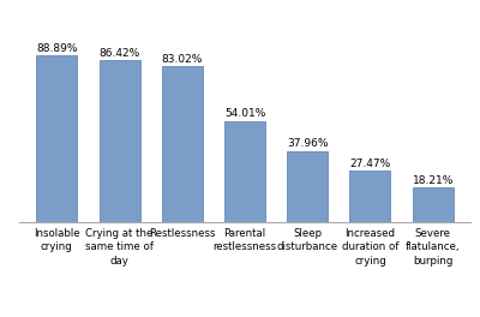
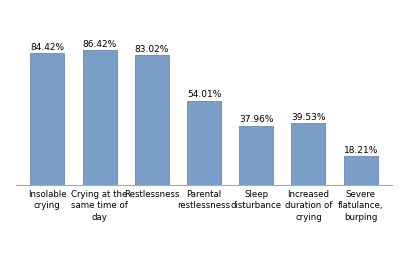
Insolable crying: 88.89% -> 84.42%
Increased duration of crying: 27.47% -> 39.53%
